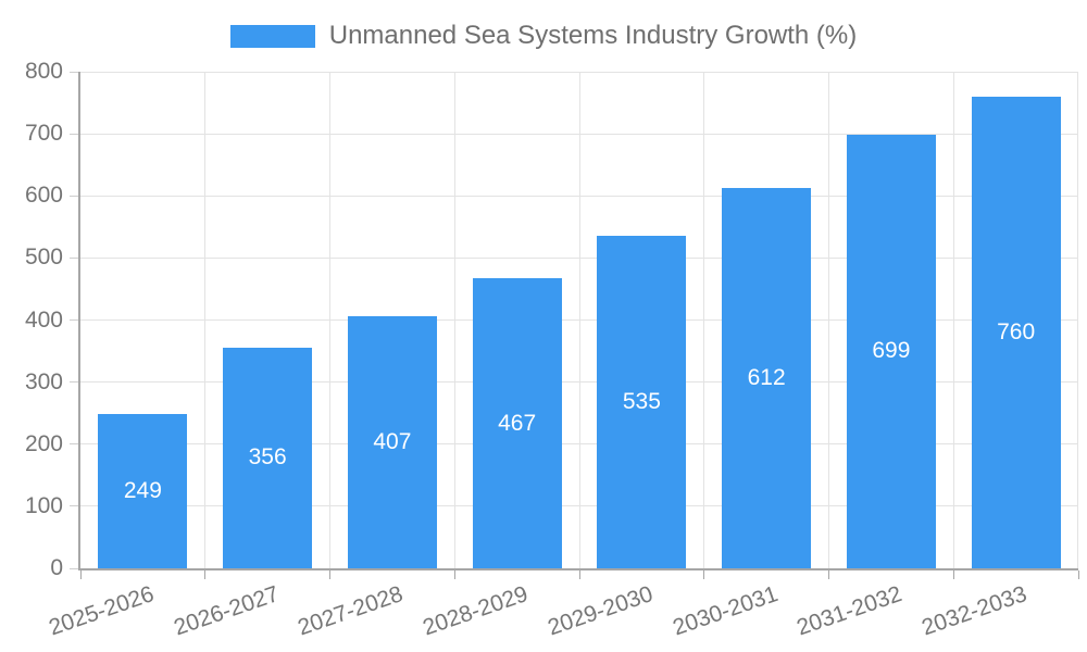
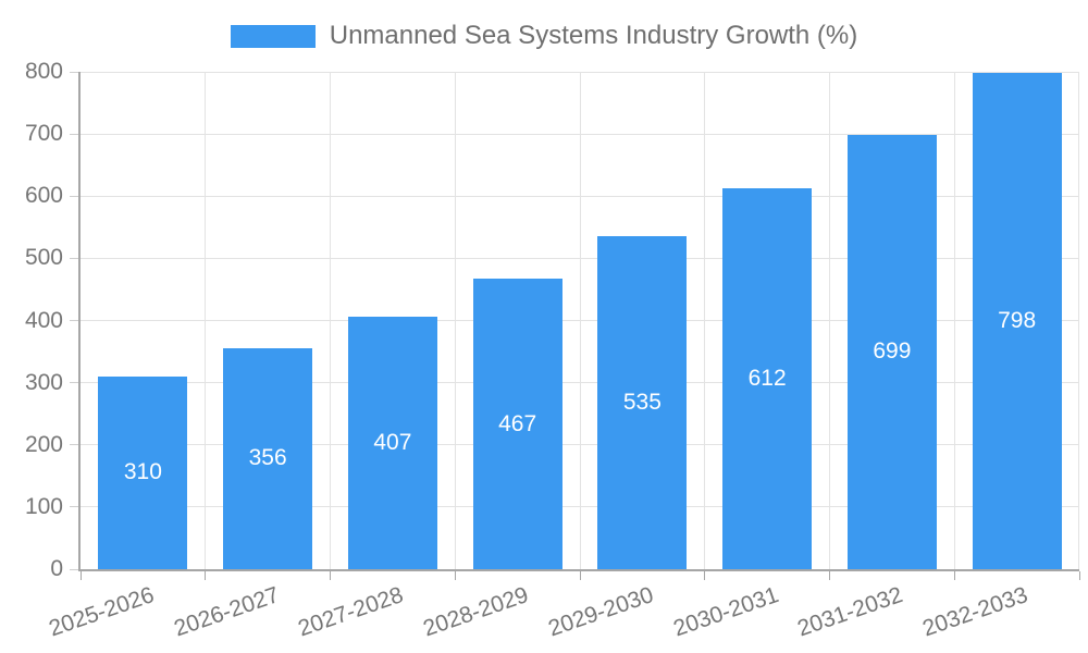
2025-2026: 249 -> 310
2032-2033: 760 -> 798
